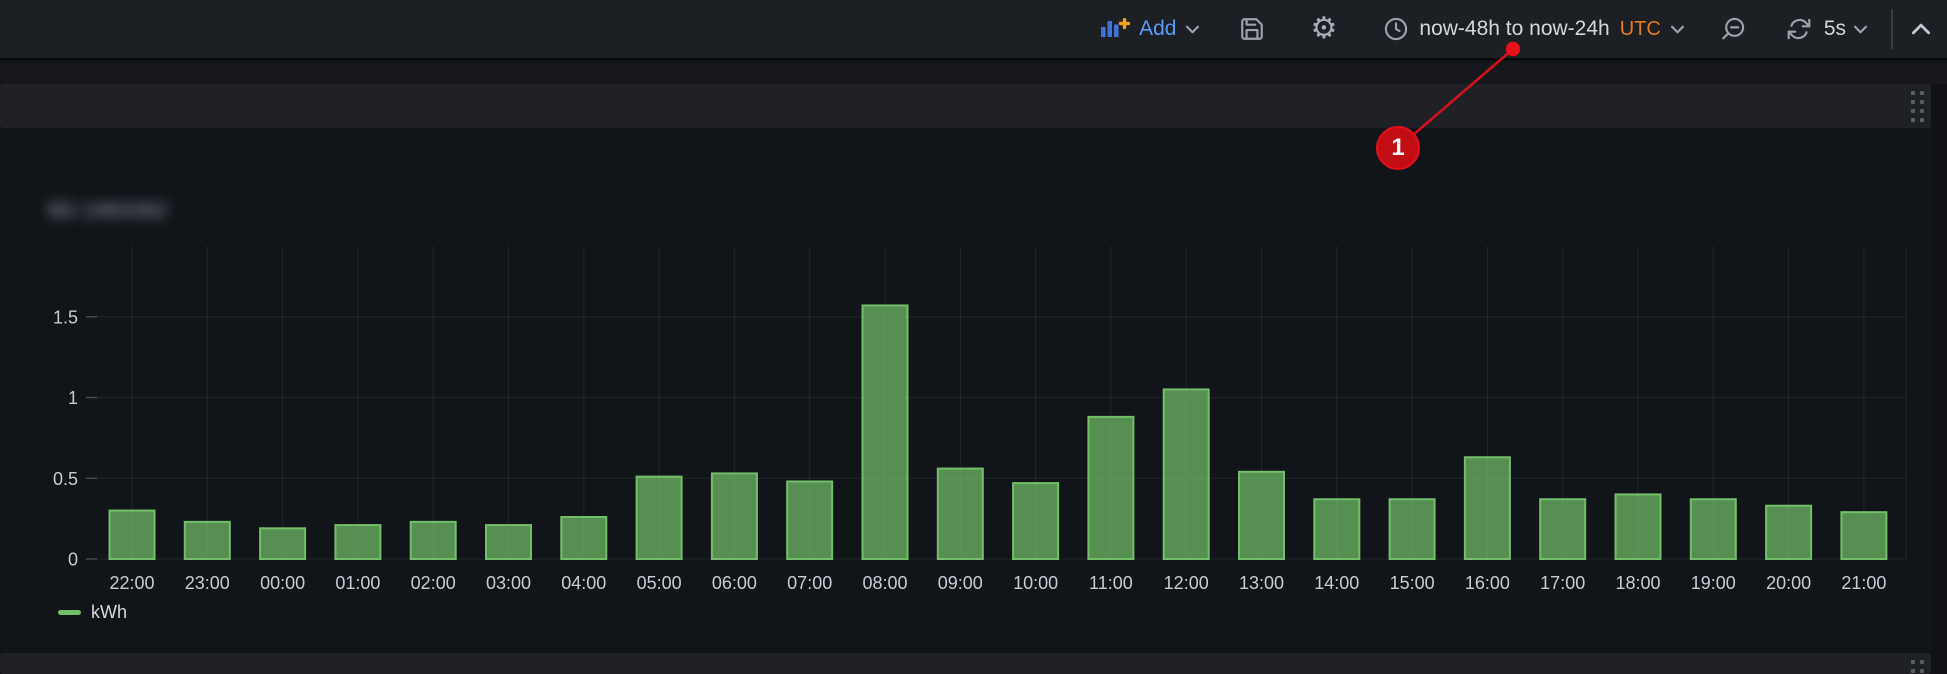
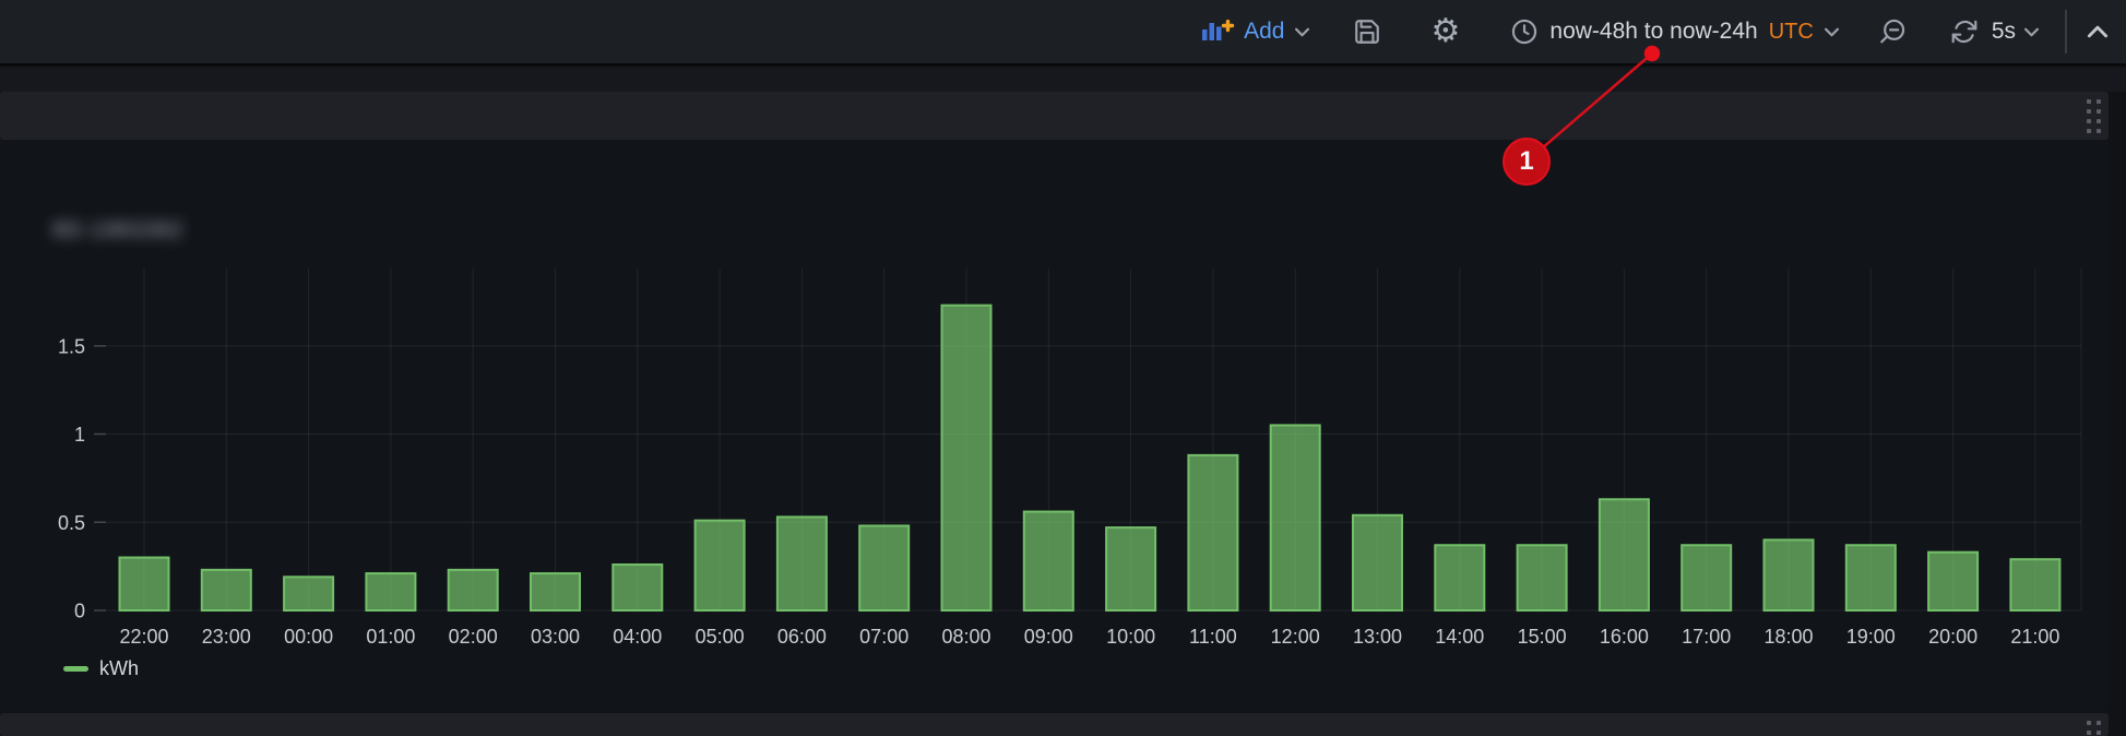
08:00: 1.57 -> 1.73
